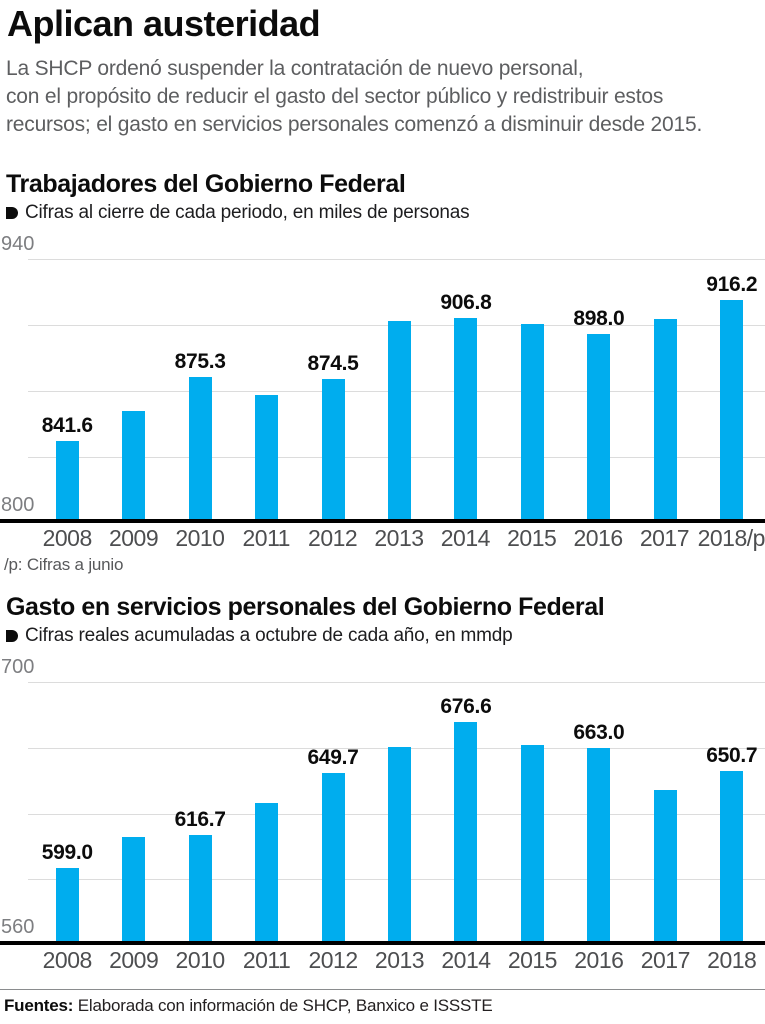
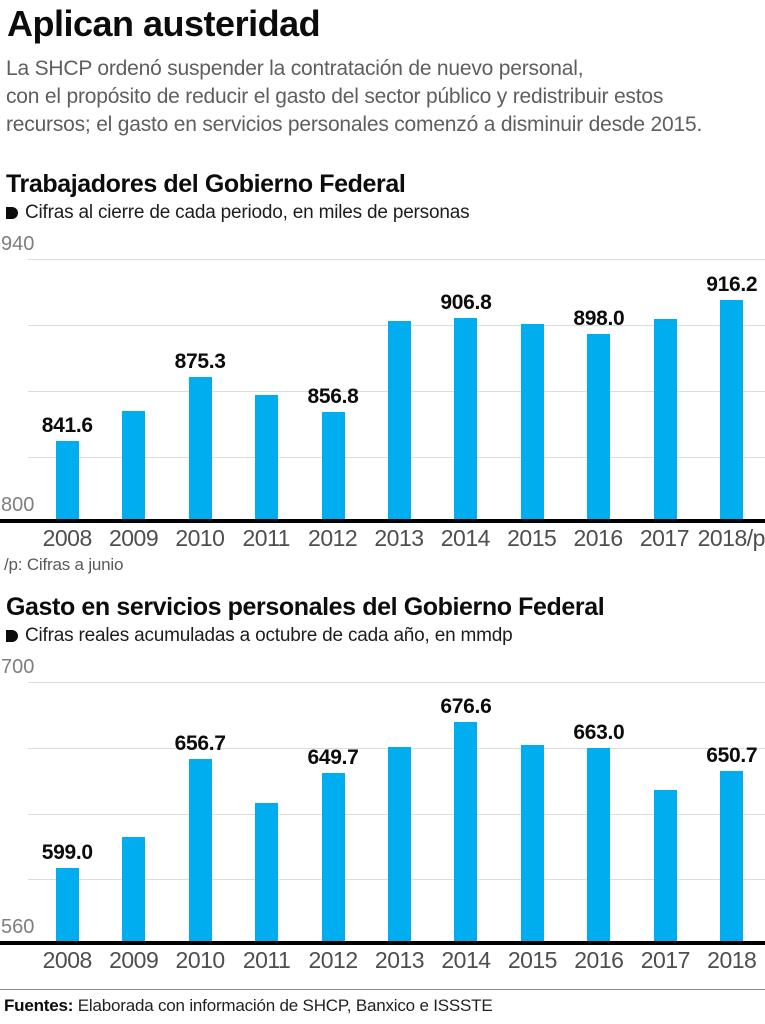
Trabajadores del Gobierno Federal/2012: 874.5 -> 856.8
Gasto en servicios personales del Gobierno Federal/2010: 616.7 -> 656.7
